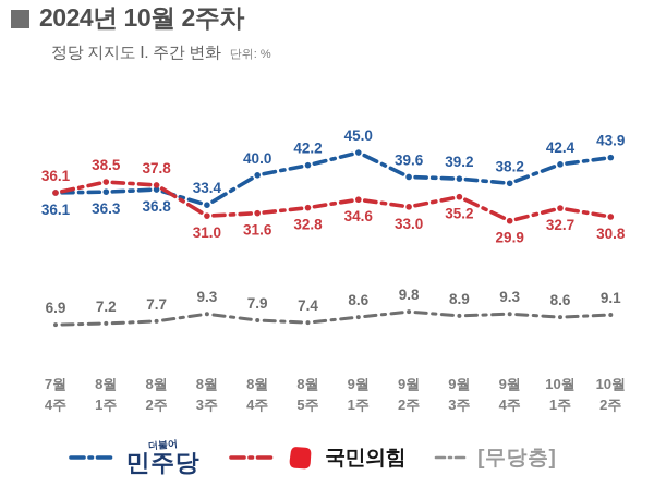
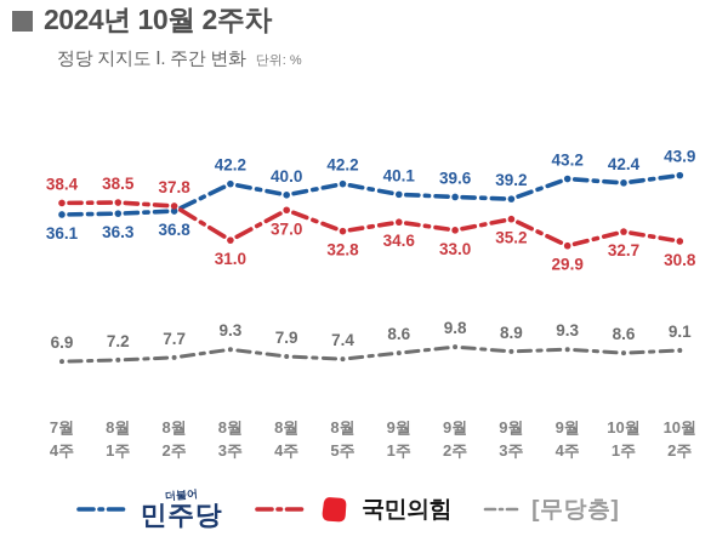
국민의힘/7월 4주: 36.1 -> 38.4
민주당/8월 3주: 33.4 -> 42.2
국민의힘/8월 4주: 31.6 -> 37.0
민주당/9월 1주: 45.0 -> 40.1
민주당/9월 4주: 38.2 -> 43.2
